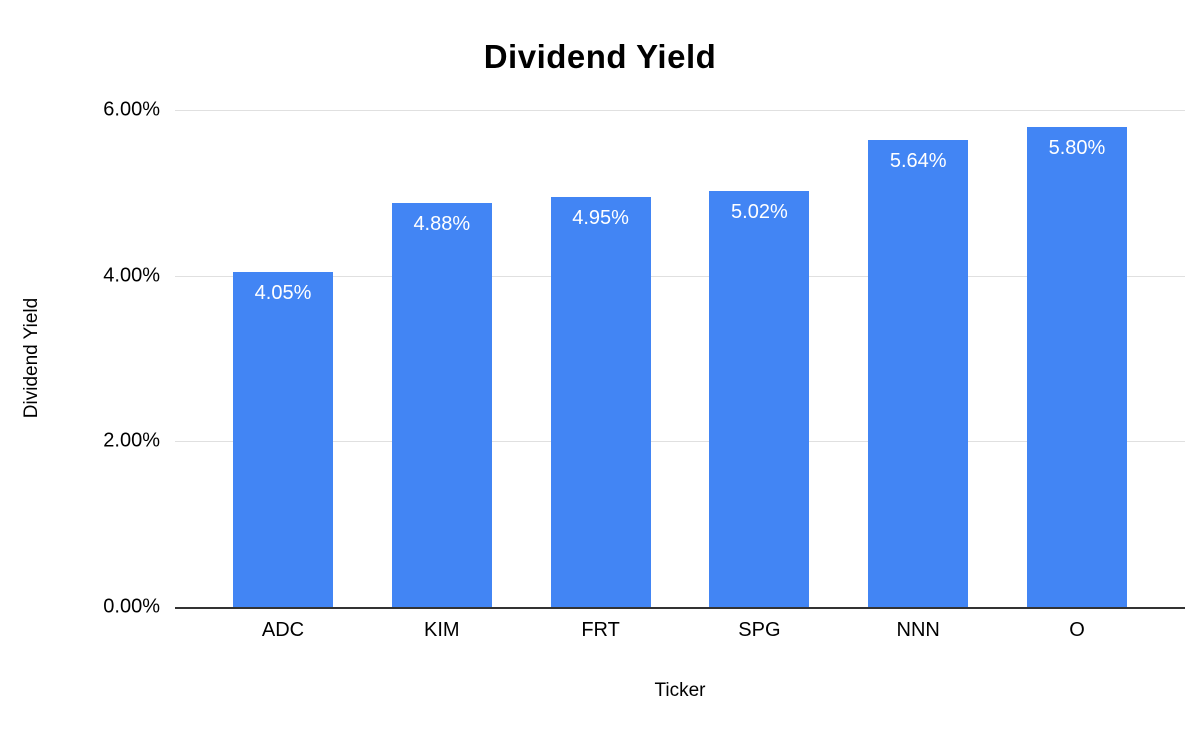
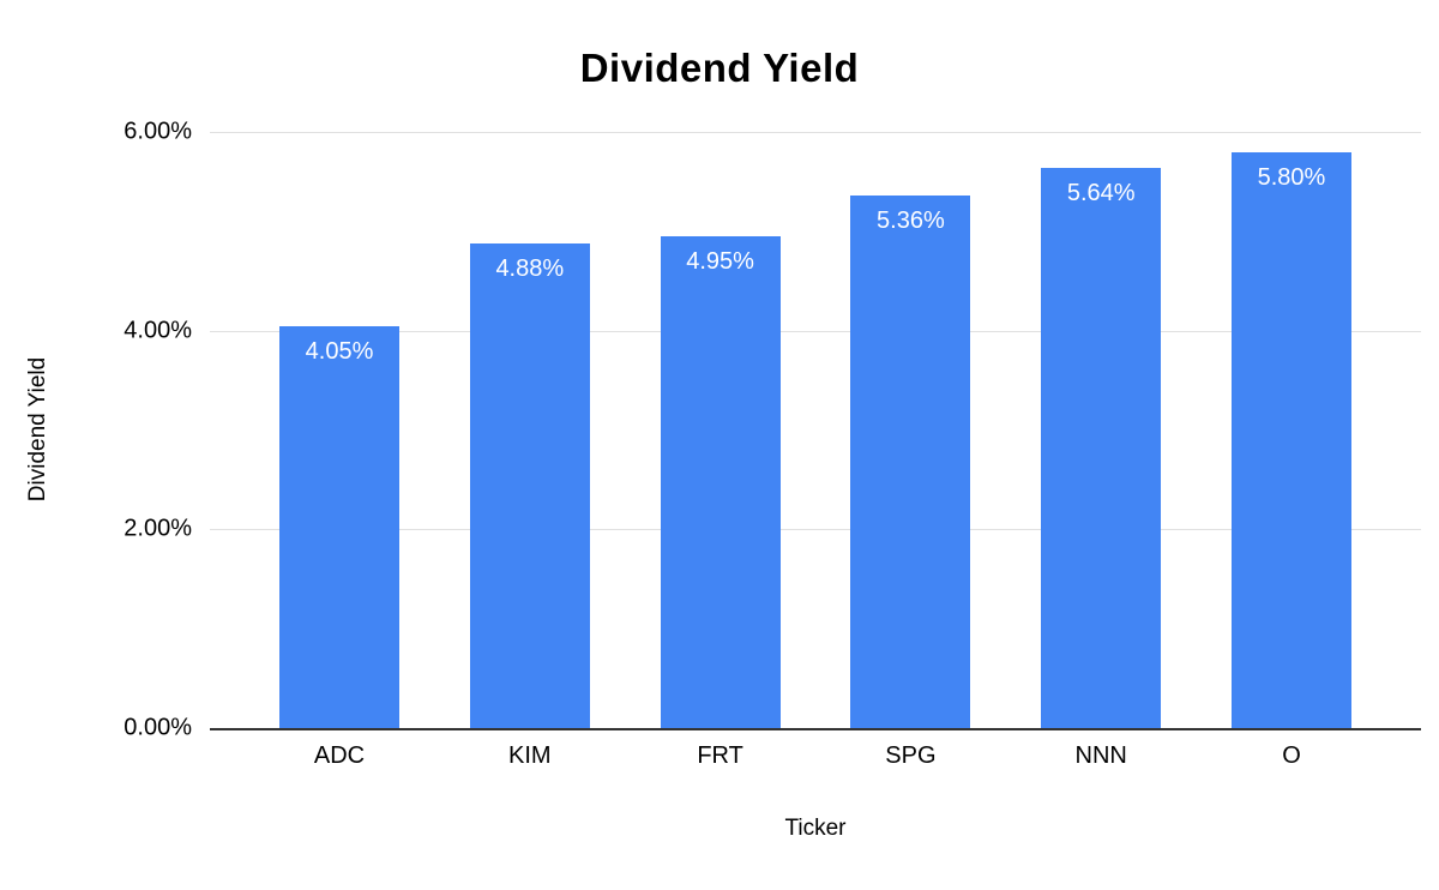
SPG: 5.02% -> 5.36%
